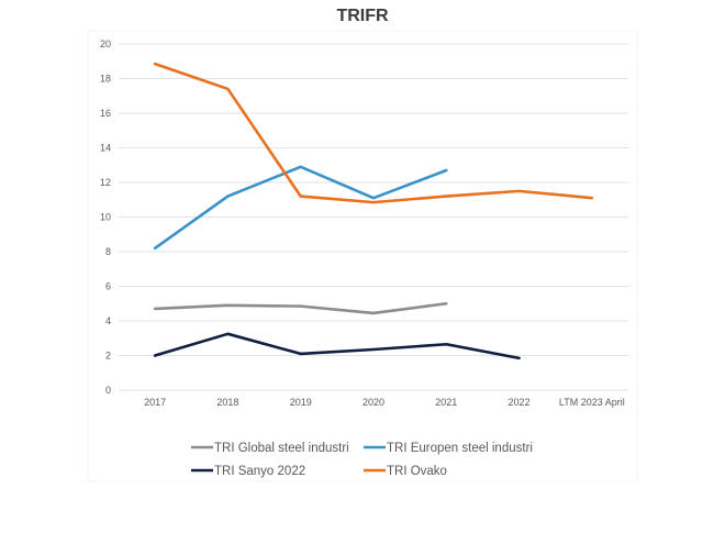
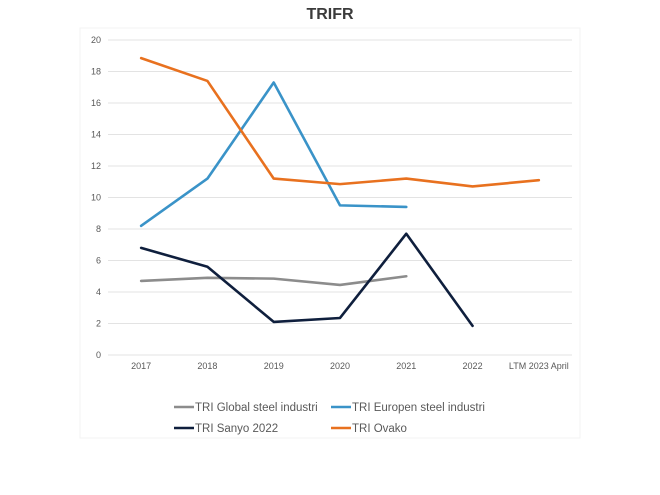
TRI Sanyo 2022/2017: 2.0 -> 6.8
TRI Sanyo 2022/2018: 3.2 -> 5.6
TRI Europen steel industri/2019: 12.9 -> 17.3
TRI Europen steel industri/2020: 11.1 -> 9.5
TRI Europen steel industri/2021: 12.7 -> 9.4
TRI Sanyo 2022/2021: 2.6 -> 7.7
TRI Ovako/2022: 11.5 -> 10.7
